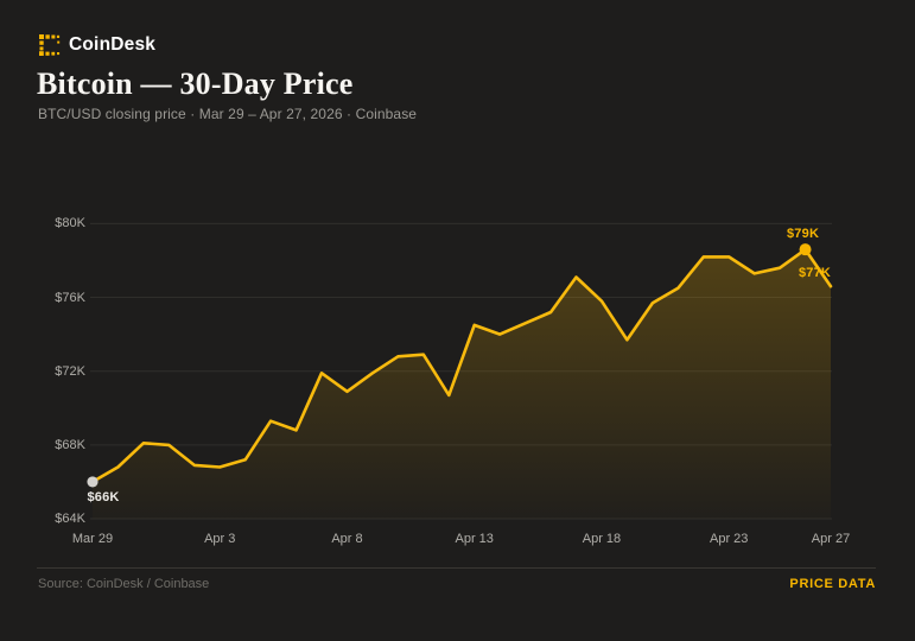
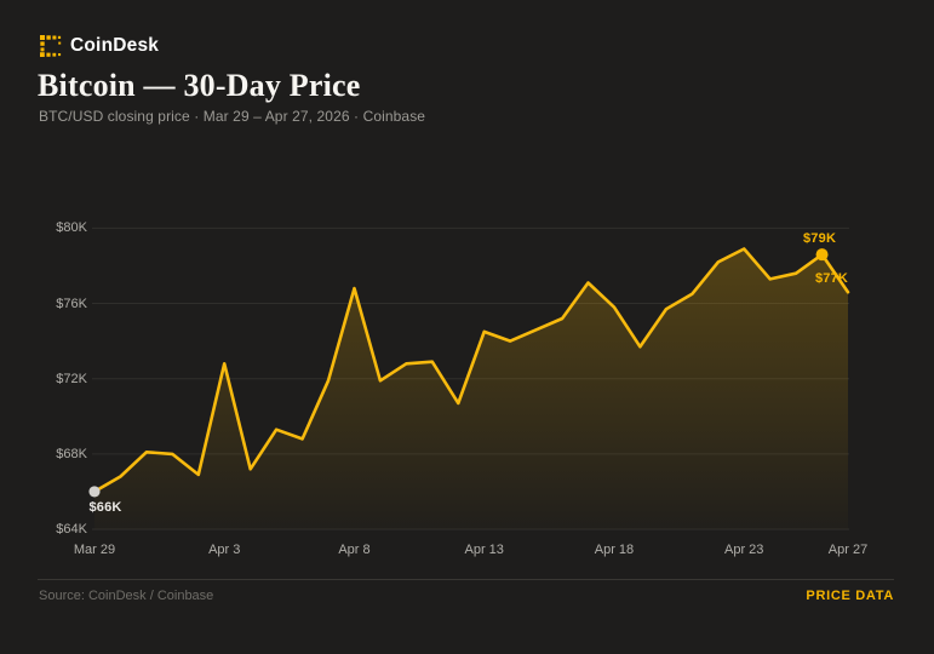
Apr 3: $66.8K -> $72.8K
Apr 8: $70.9K -> $76.8K
Apr 23: $78.2K -> $78.9K
